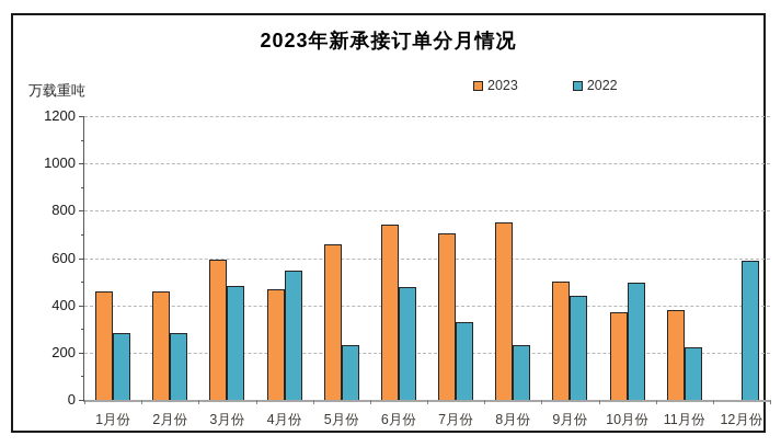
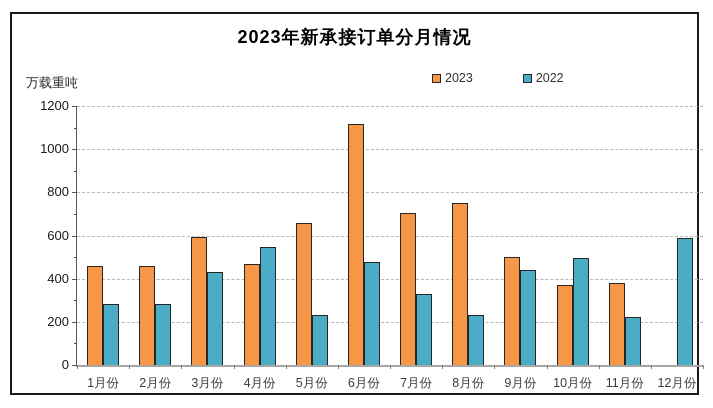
2022/3月份: 480 -> 430
2023/6月份: 740 -> 1120
